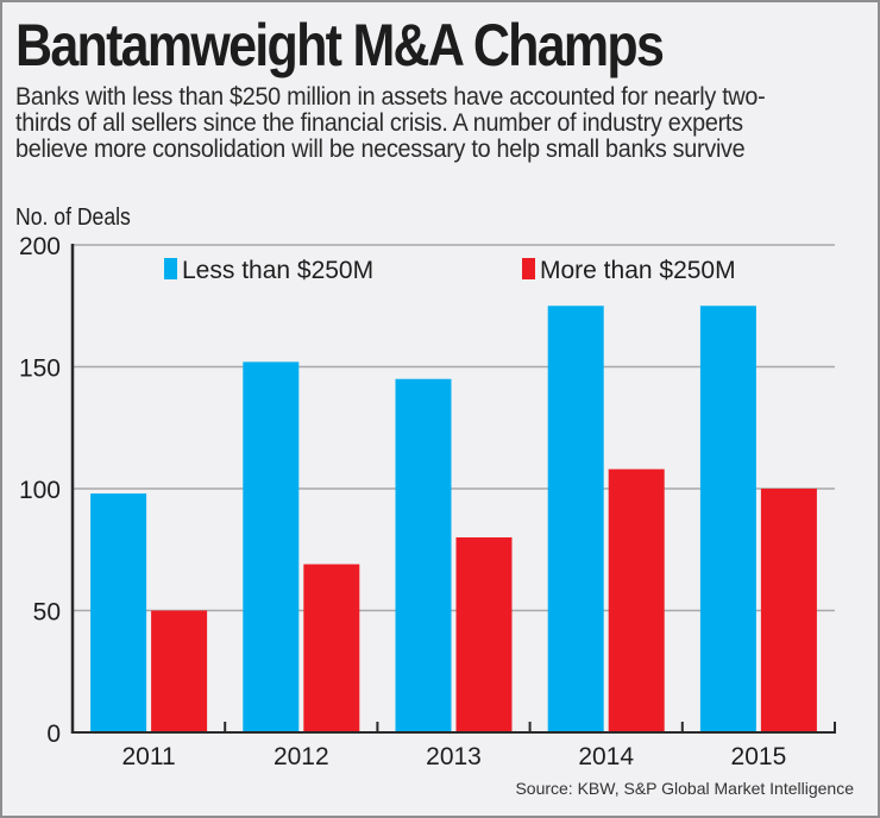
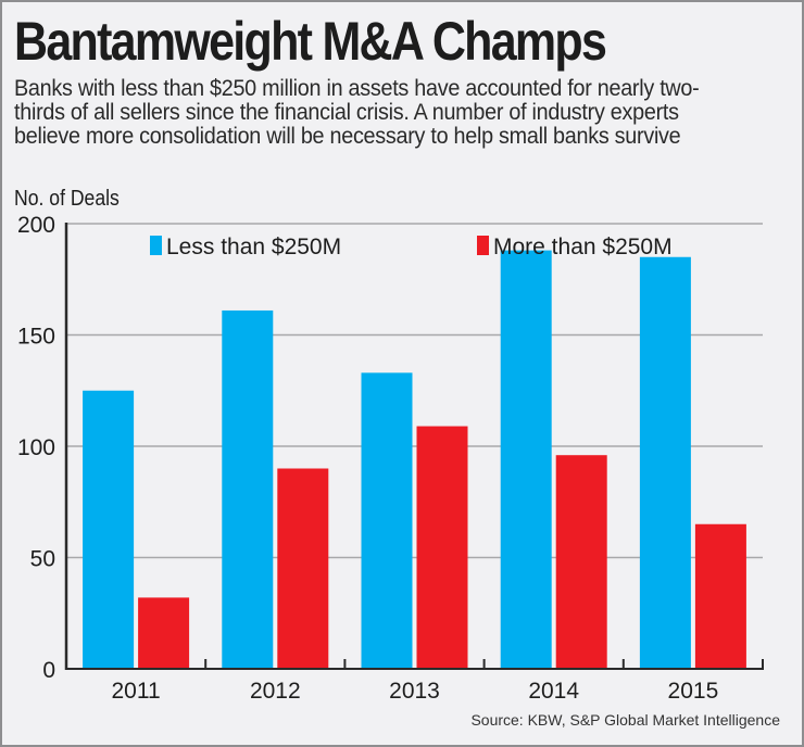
Less than $250M/2011: 98 -> 125
More than $250M/2011: 50 -> 32
Less than $250M/2012: 152 -> 161
More than $250M/2012: 69 -> 90
Less than $250M/2013: 145 -> 133
More than $250M/2013: 80 -> 109
Less than $250M/2014: 175 -> 188
More than $250M/2014: 108 -> 96
Less than $250M/2015: 175 -> 185
More than $250M/2015: 100 -> 65
